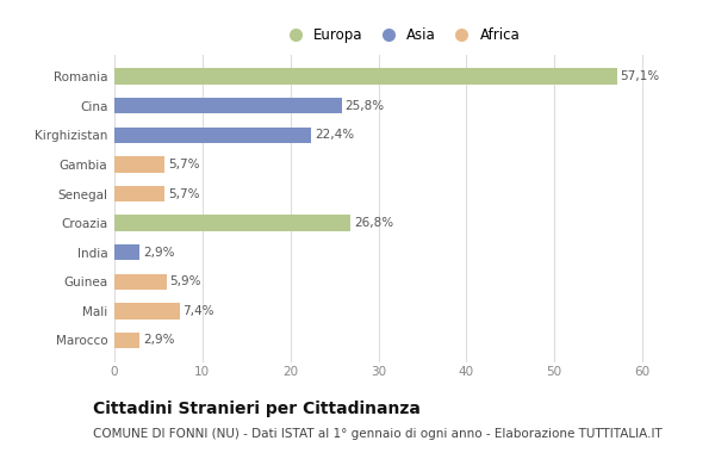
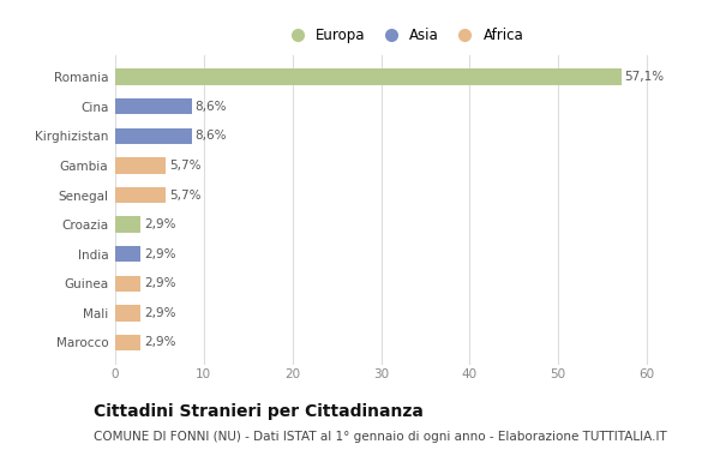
Cina: 25,8% -> 8,6%
Kirghizistan: 22,4% -> 8,6%
Croazia: 26,8% -> 2,9%
Guinea: 5,9% -> 2,9%
Mali: 7,4% -> 2,9%
